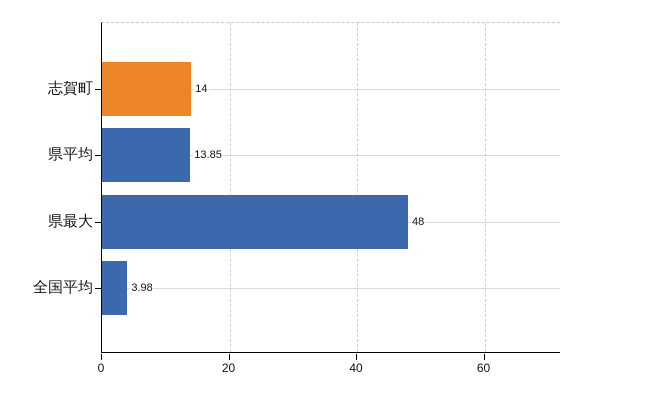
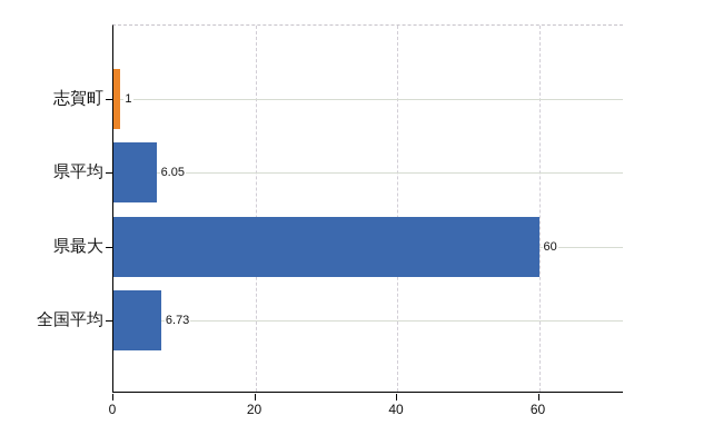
志賀町: 14 -> 1
県平均: 13.85 -> 6.05
県最大: 48 -> 60
全国平均: 3.98 -> 6.73
